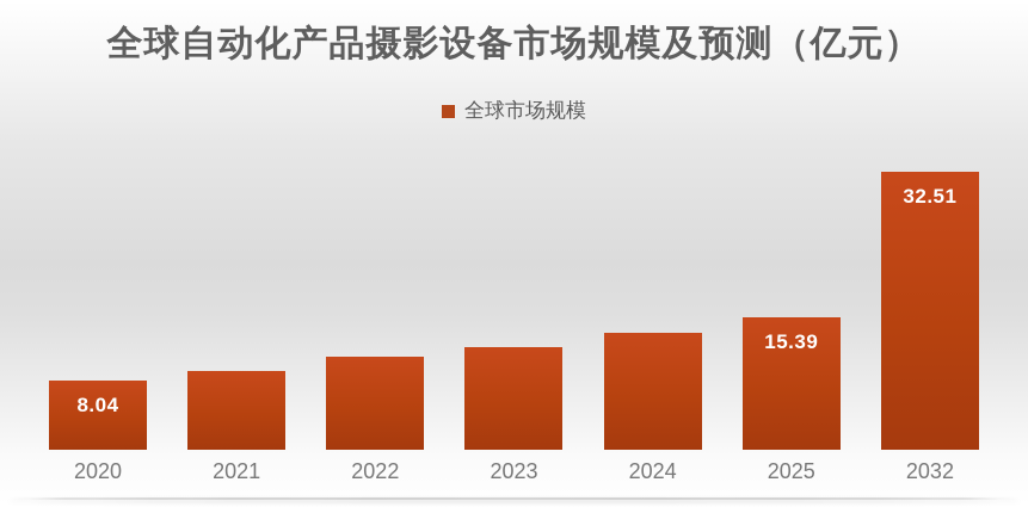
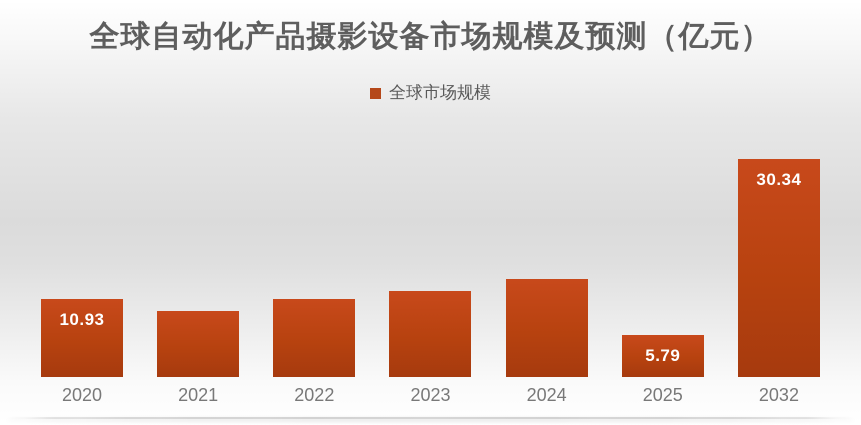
2020: 8.04 -> 10.93
2025: 15.39 -> 5.79
2032: 32.51 -> 30.34
